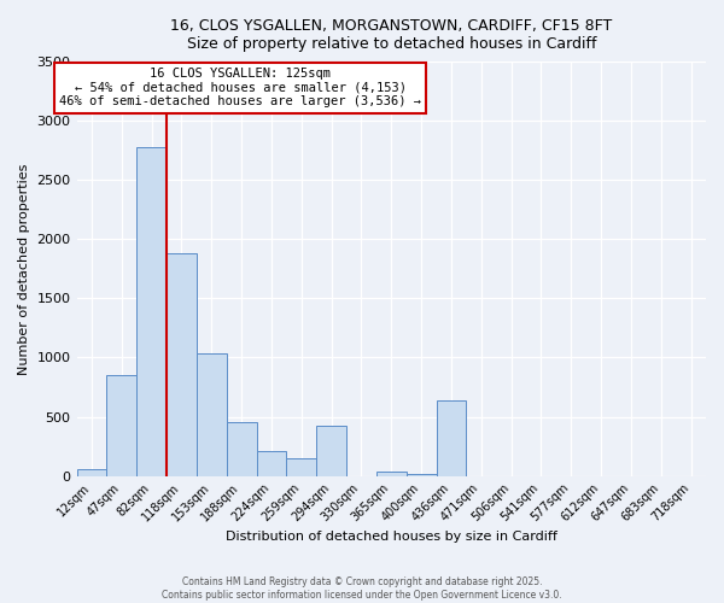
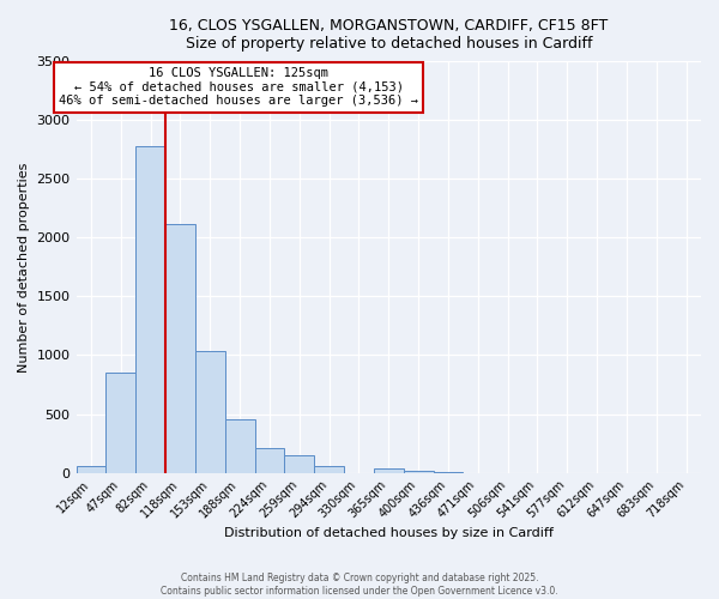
118sqm: 1880 -> 2120
294sqm: 420 -> 60
436sqm: 640 -> 0
